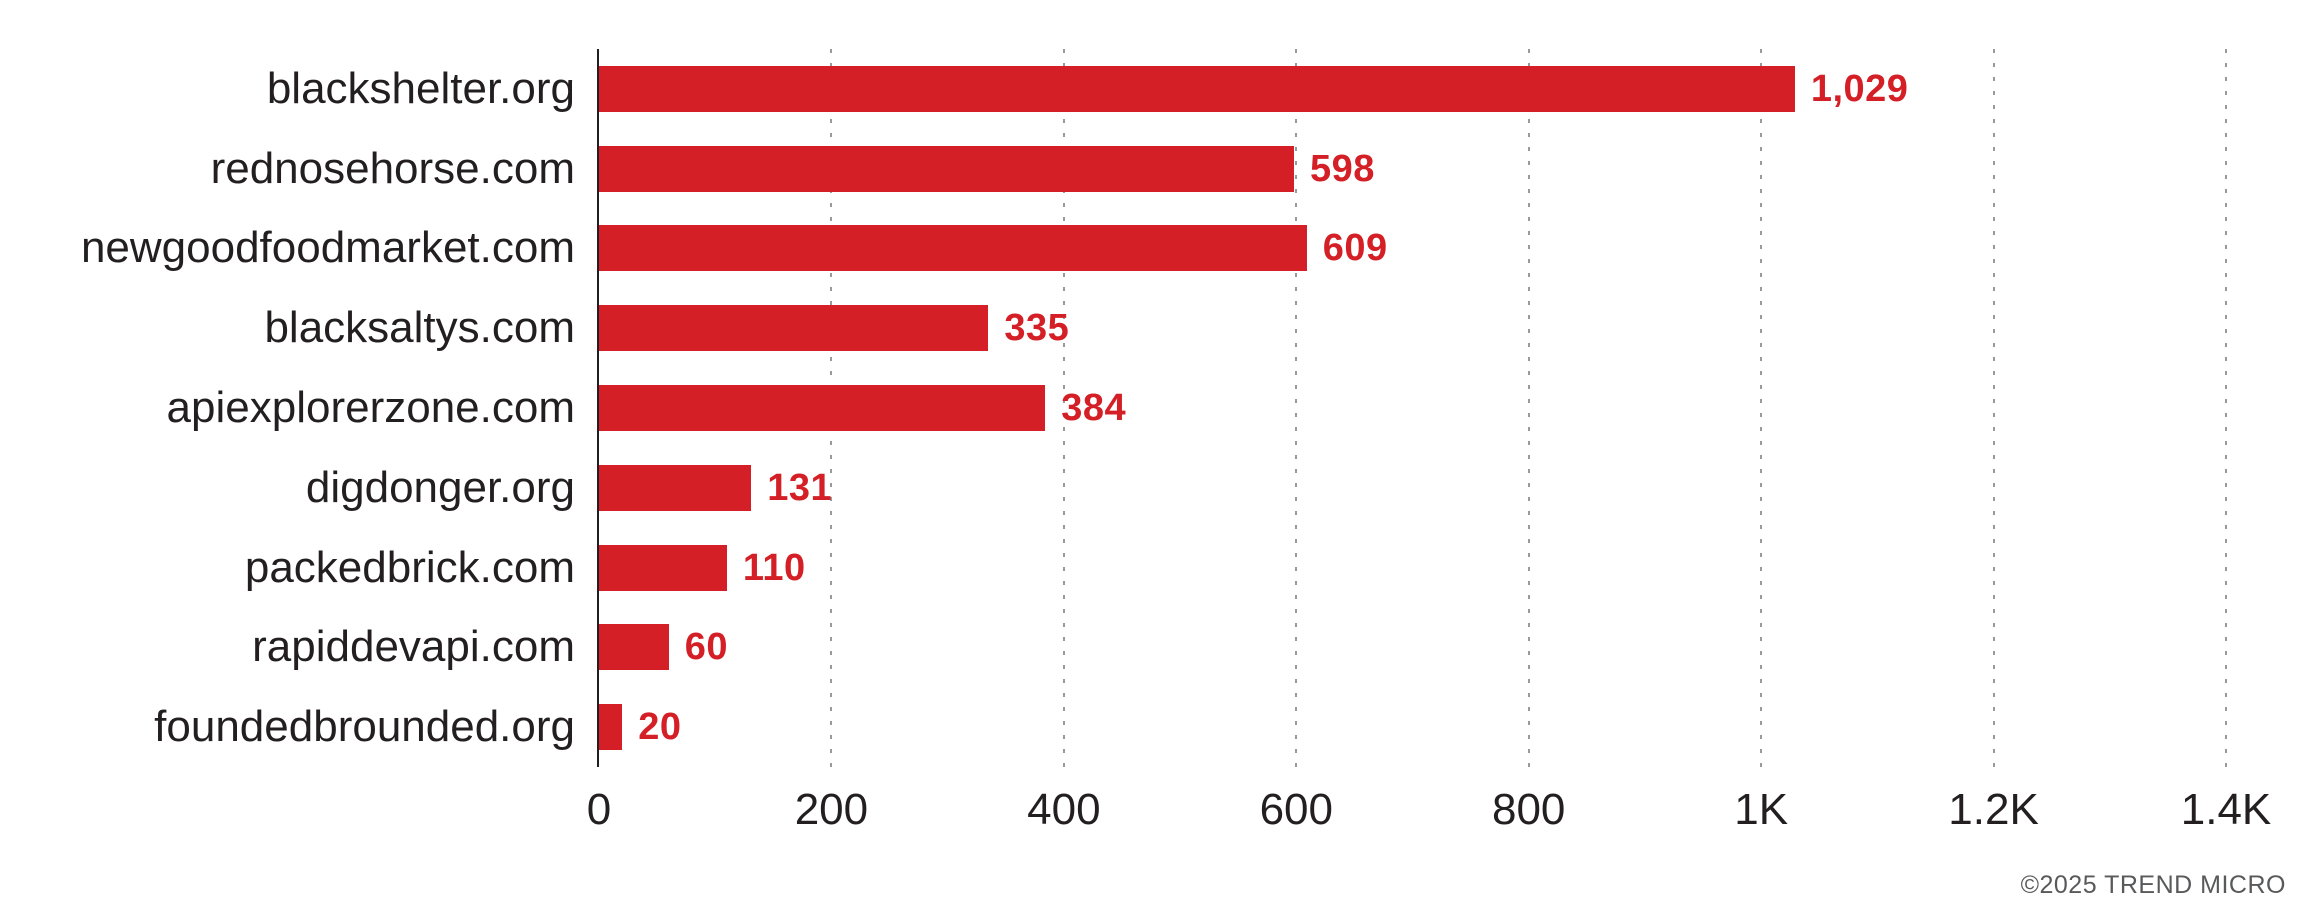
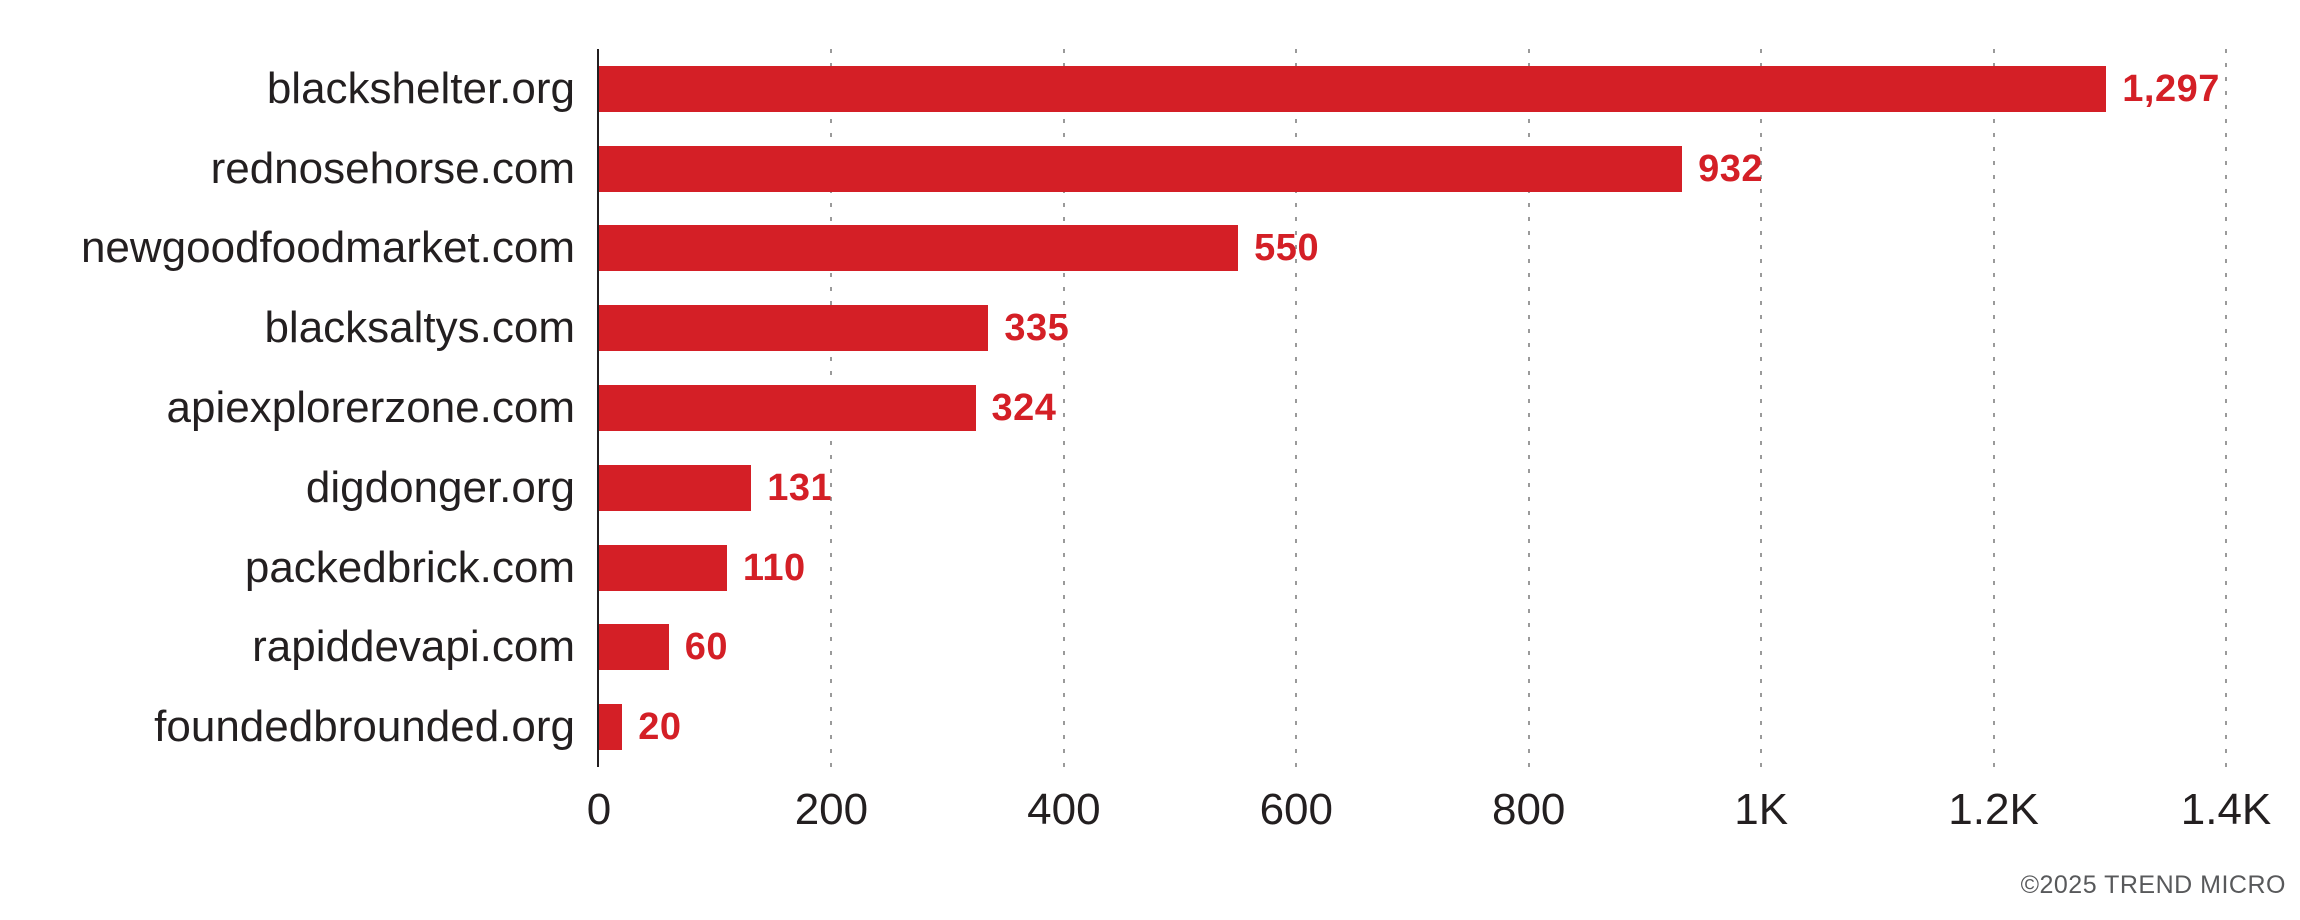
blackshelter.org: 1,029 -> 1,297
rednosehorse.com: 598 -> 932
newgoodfoodmarket.com: 609 -> 550
apiexplorerzone.com: 384 -> 324
